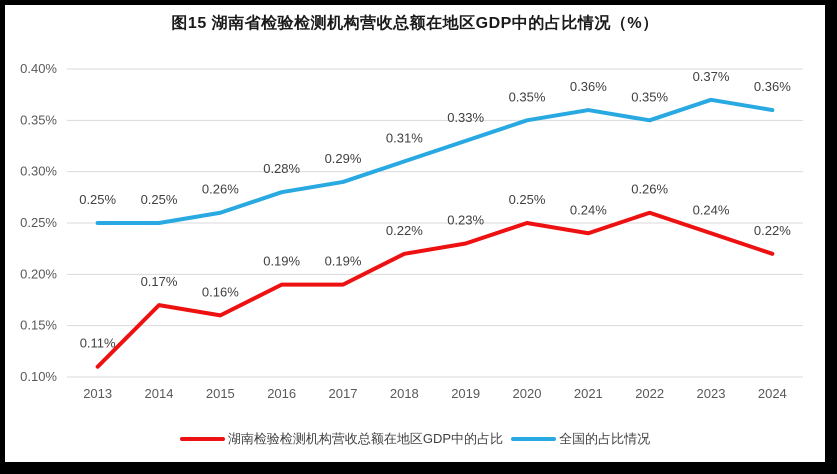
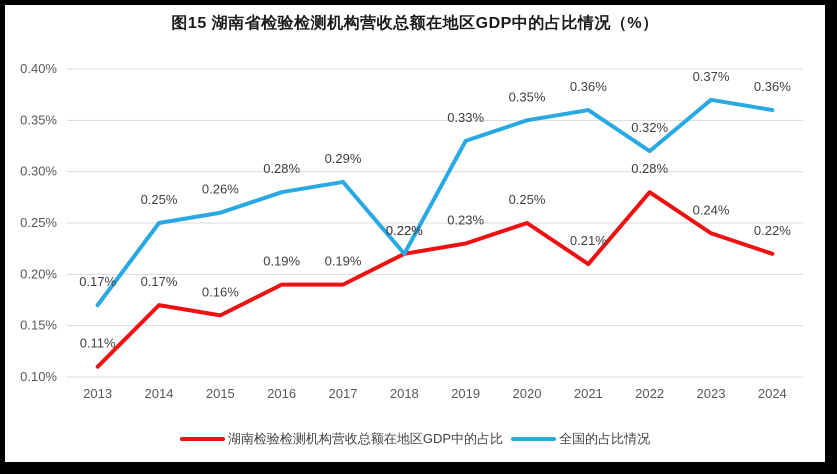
全国的占比情况/2013: 0.25% -> 0.17%
全国的占比情况/2018: 0.31% -> 0.22%
湖南检验检测机构营收总额在地区GDP中的占比/2021: 0.24% -> 0.21%
湖南检验检测机构营收总额在地区GDP中的占比/2022: 0.26% -> 0.28%
全国的占比情况/2022: 0.35% -> 0.32%
